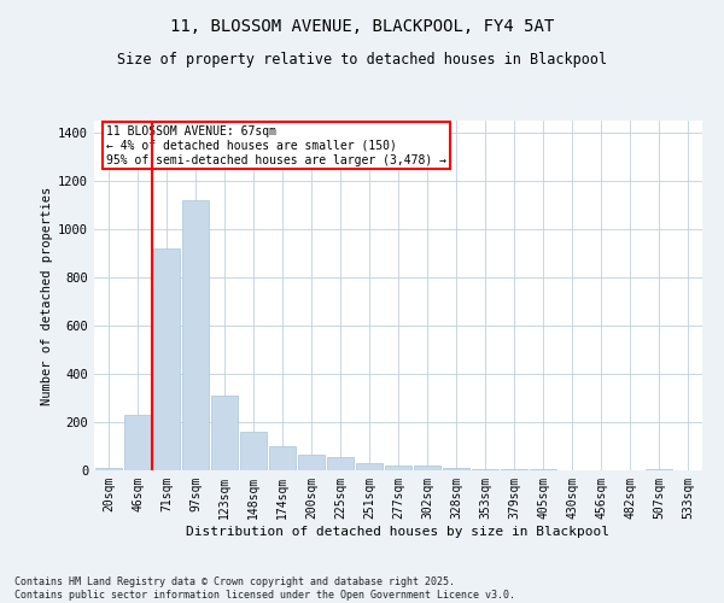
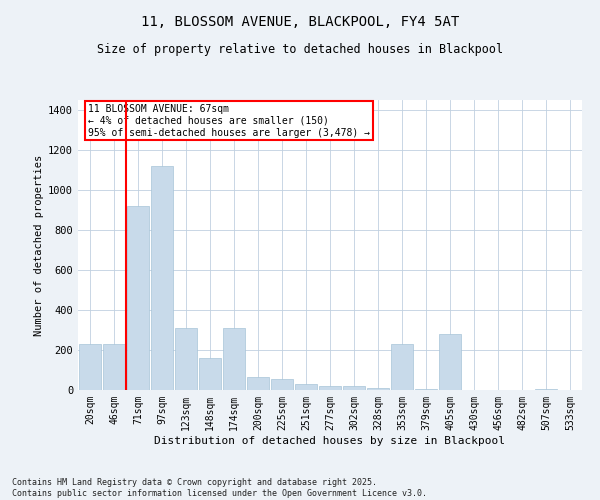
20sqm: 10 -> 230
174sqm: 100 -> 310
353sqm: 0 -> 230
405sqm: 0 -> 280
